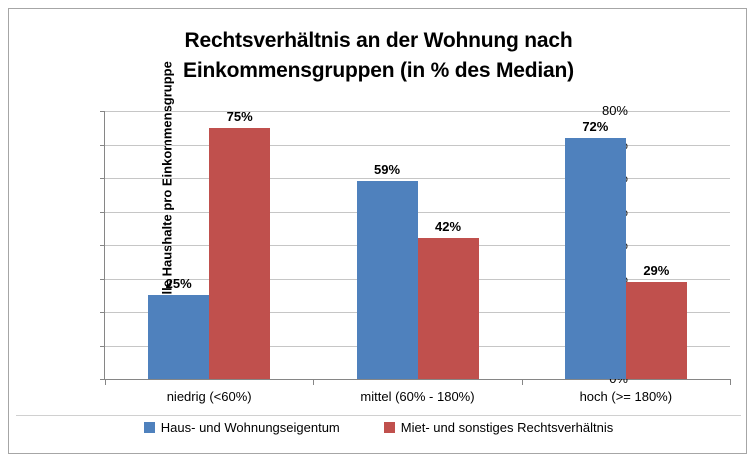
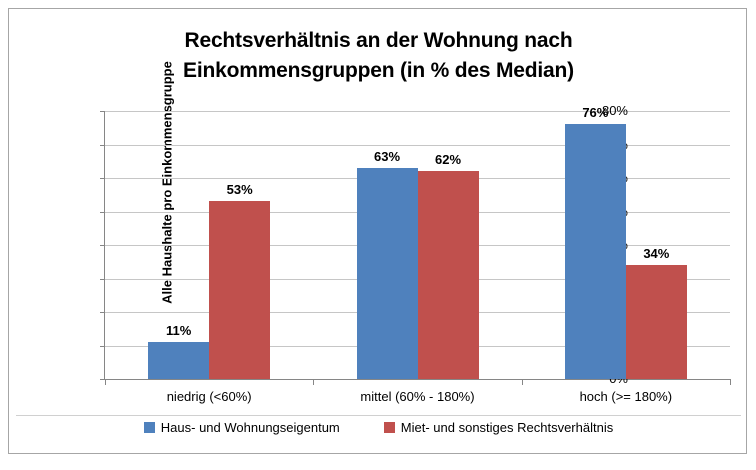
Haus- und Wohnungseigentum/niedrig (<60%): 25% -> 11%
Miet- und sonstiges Rechtsverhältnis/niedrig (<60%): 75% -> 53%
Haus- und Wohnungseigentum/mittel (60% - 180%): 59% -> 63%
Miet- und sonstiges Rechtsverhältnis/mittel (60% - 180%): 42% -> 62%
Haus- und Wohnungseigentum/hoch (>= 180%): 72% -> 76%
Miet- und sonstiges Rechtsverhältnis/hoch (>= 180%): 29% -> 34%
